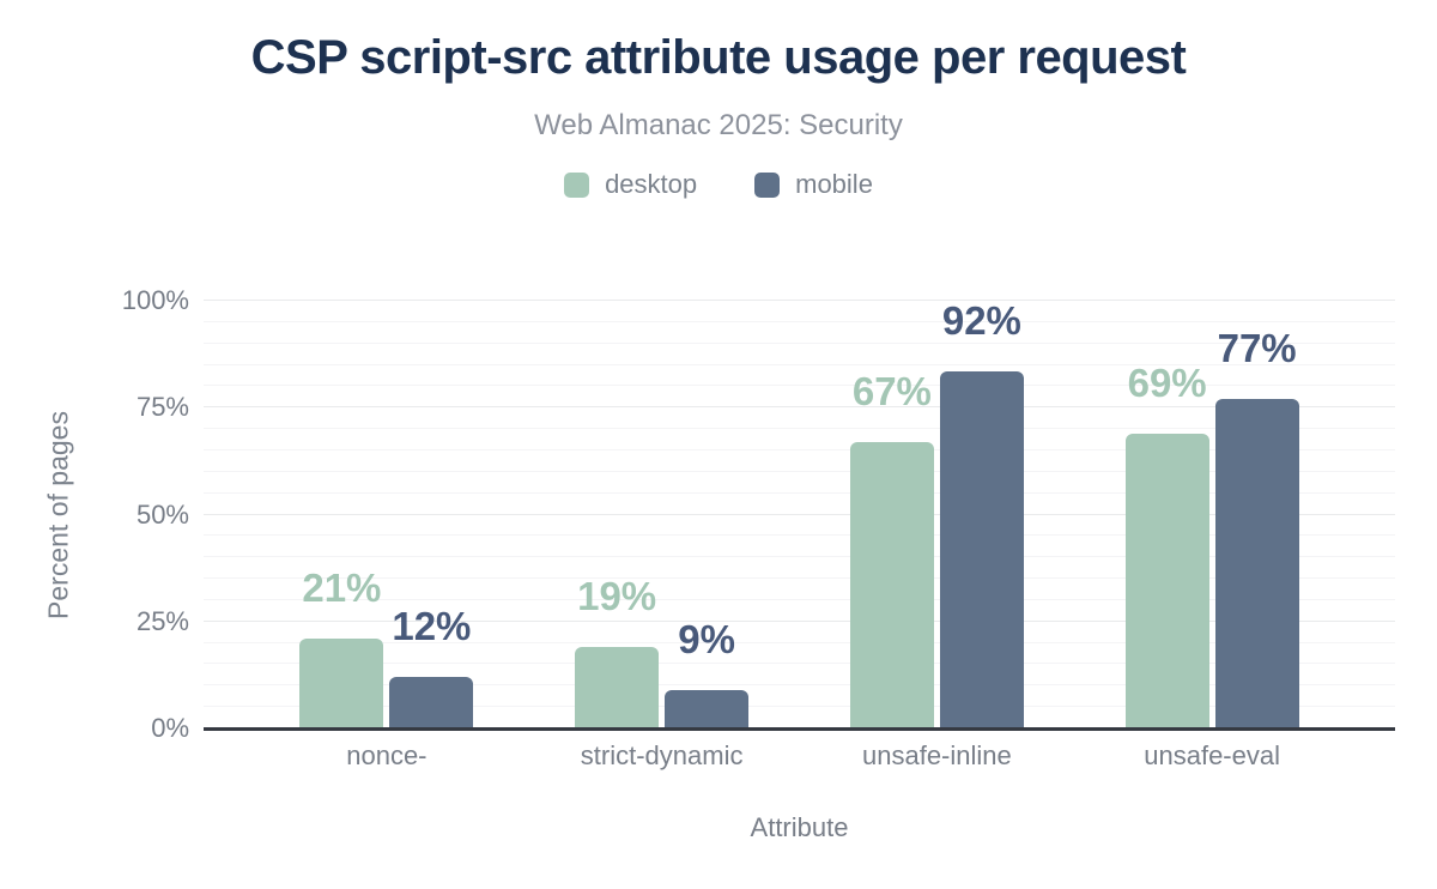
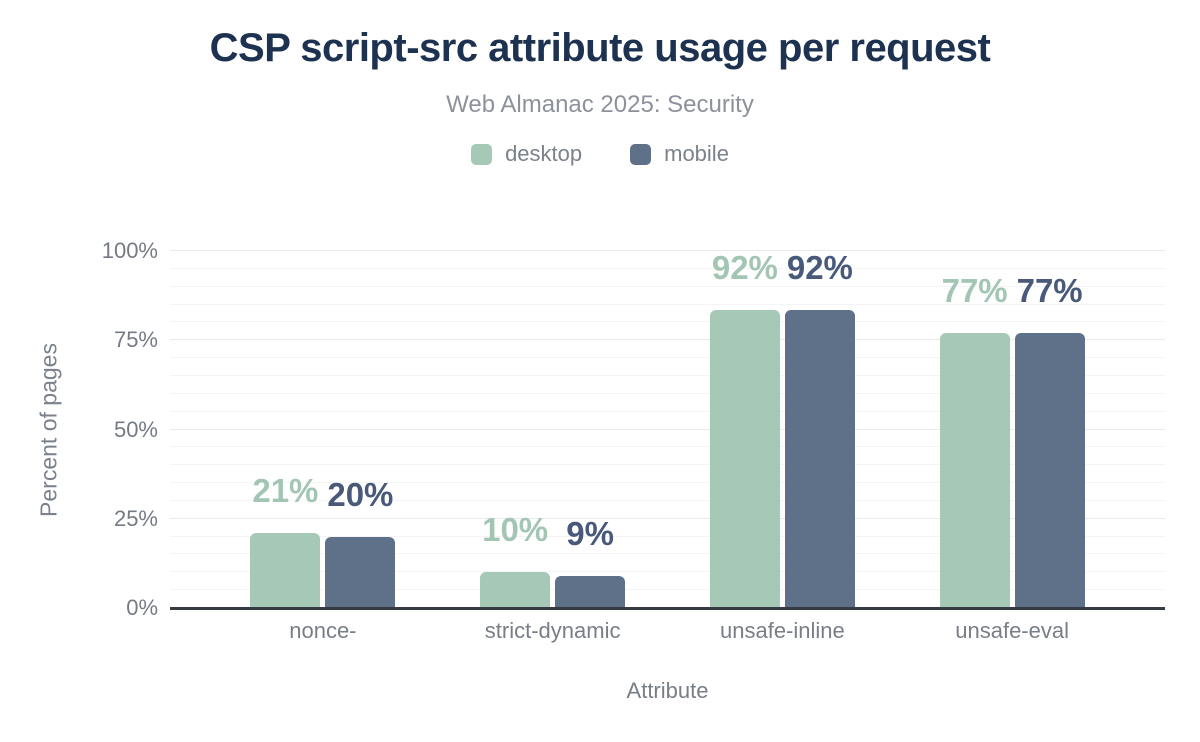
mobile/nonce-: 12% -> 20%
desktop/strict-dynamic: 19% -> 10%
desktop/unsafe-inline: 67% -> 92%
desktop/unsafe-eval: 69% -> 77%
